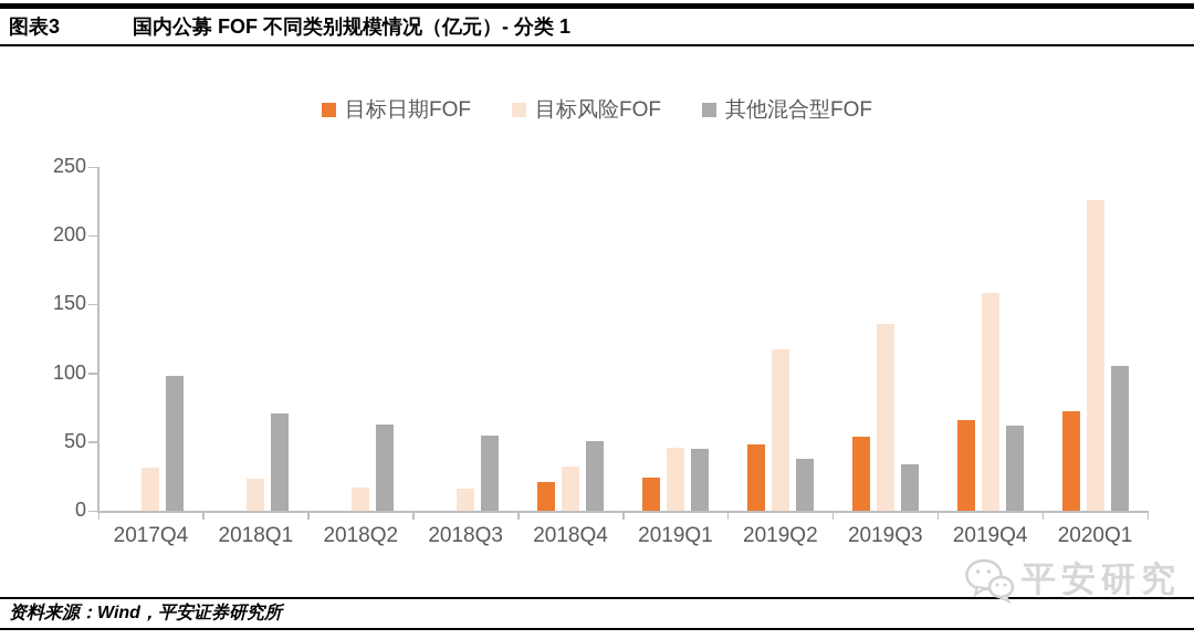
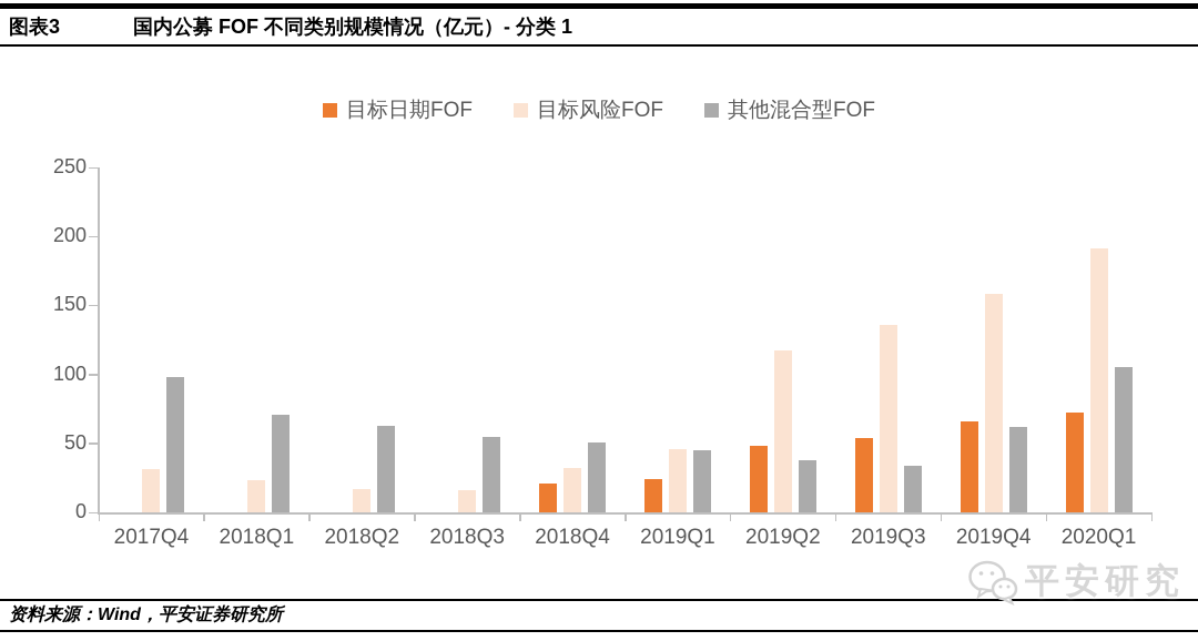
目标风险FOF/2020Q1: 226 -> 191
